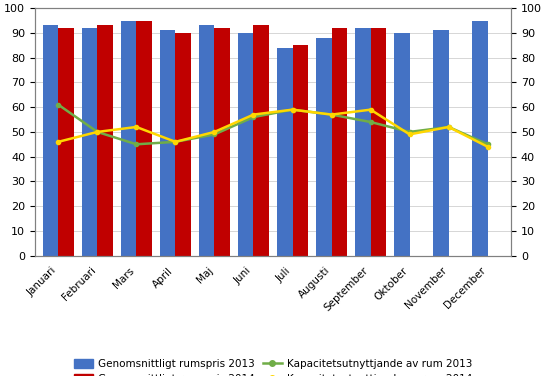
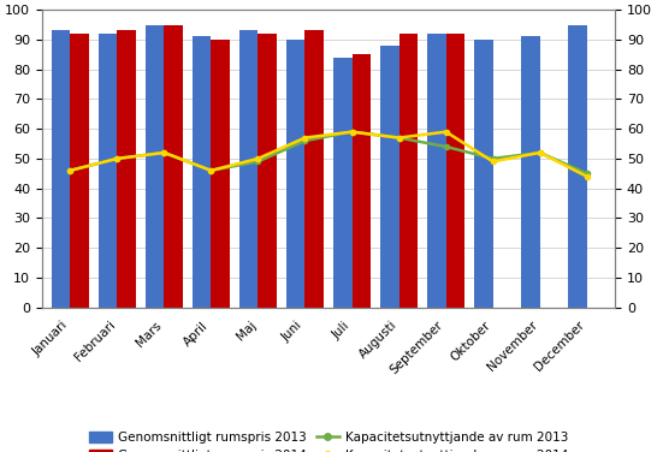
Kapacitetsutnyttjande av rum 2013/Januari: 61 -> 46
Kapacitetsutnyttjande av rum 2013/Mars: 45 -> 52
